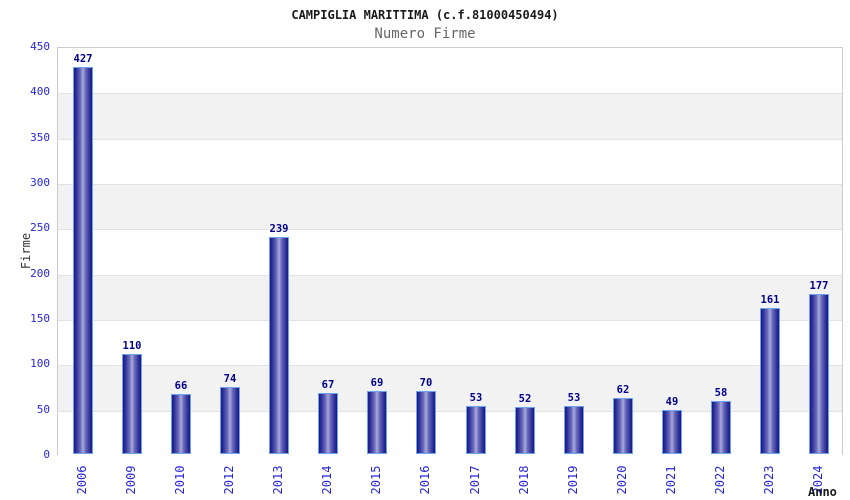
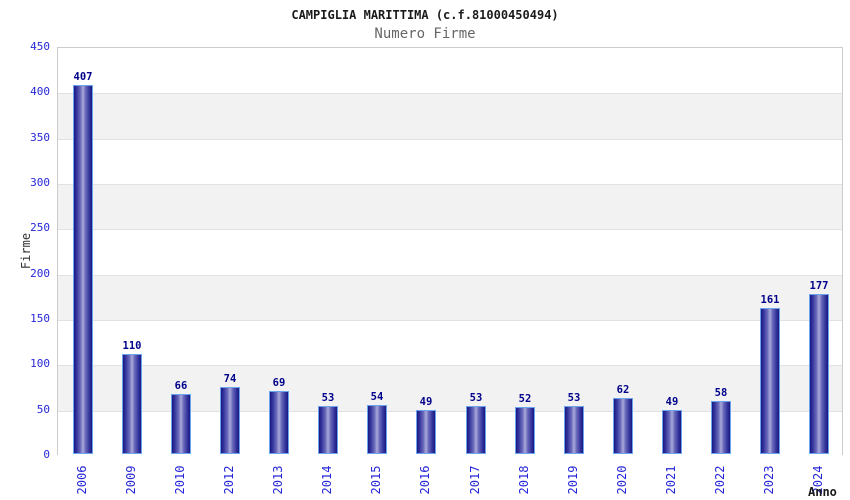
2006: 427 -> 407
2013: 239 -> 69
2014: 67 -> 53
2015: 69 -> 54
2016: 70 -> 49
